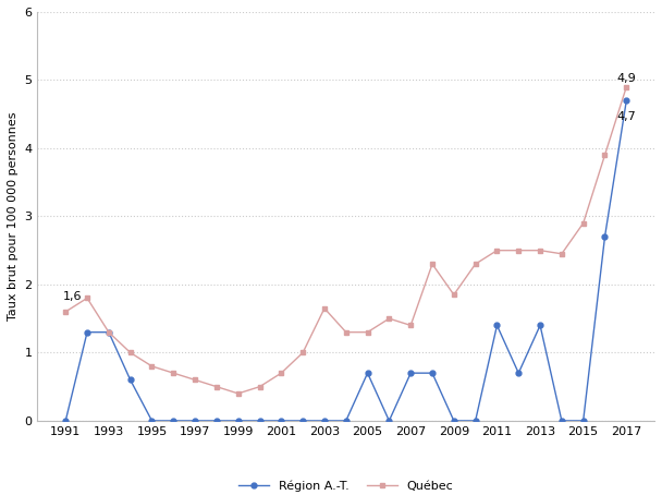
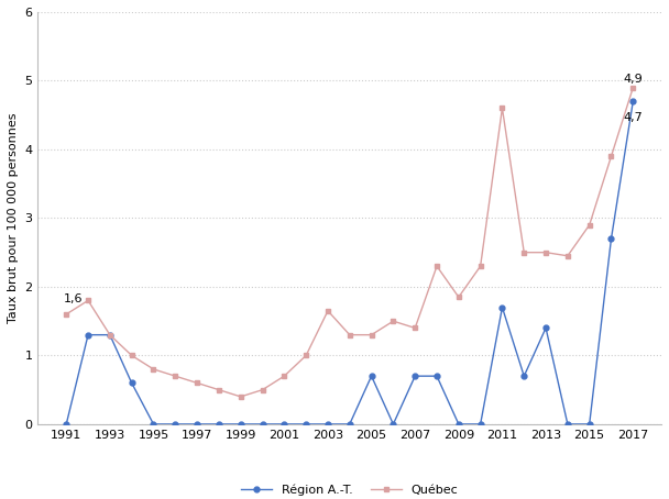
Région A.-T./2011: 1.4 -> 1.7
Québec/2011: 2.50 -> 4.60
